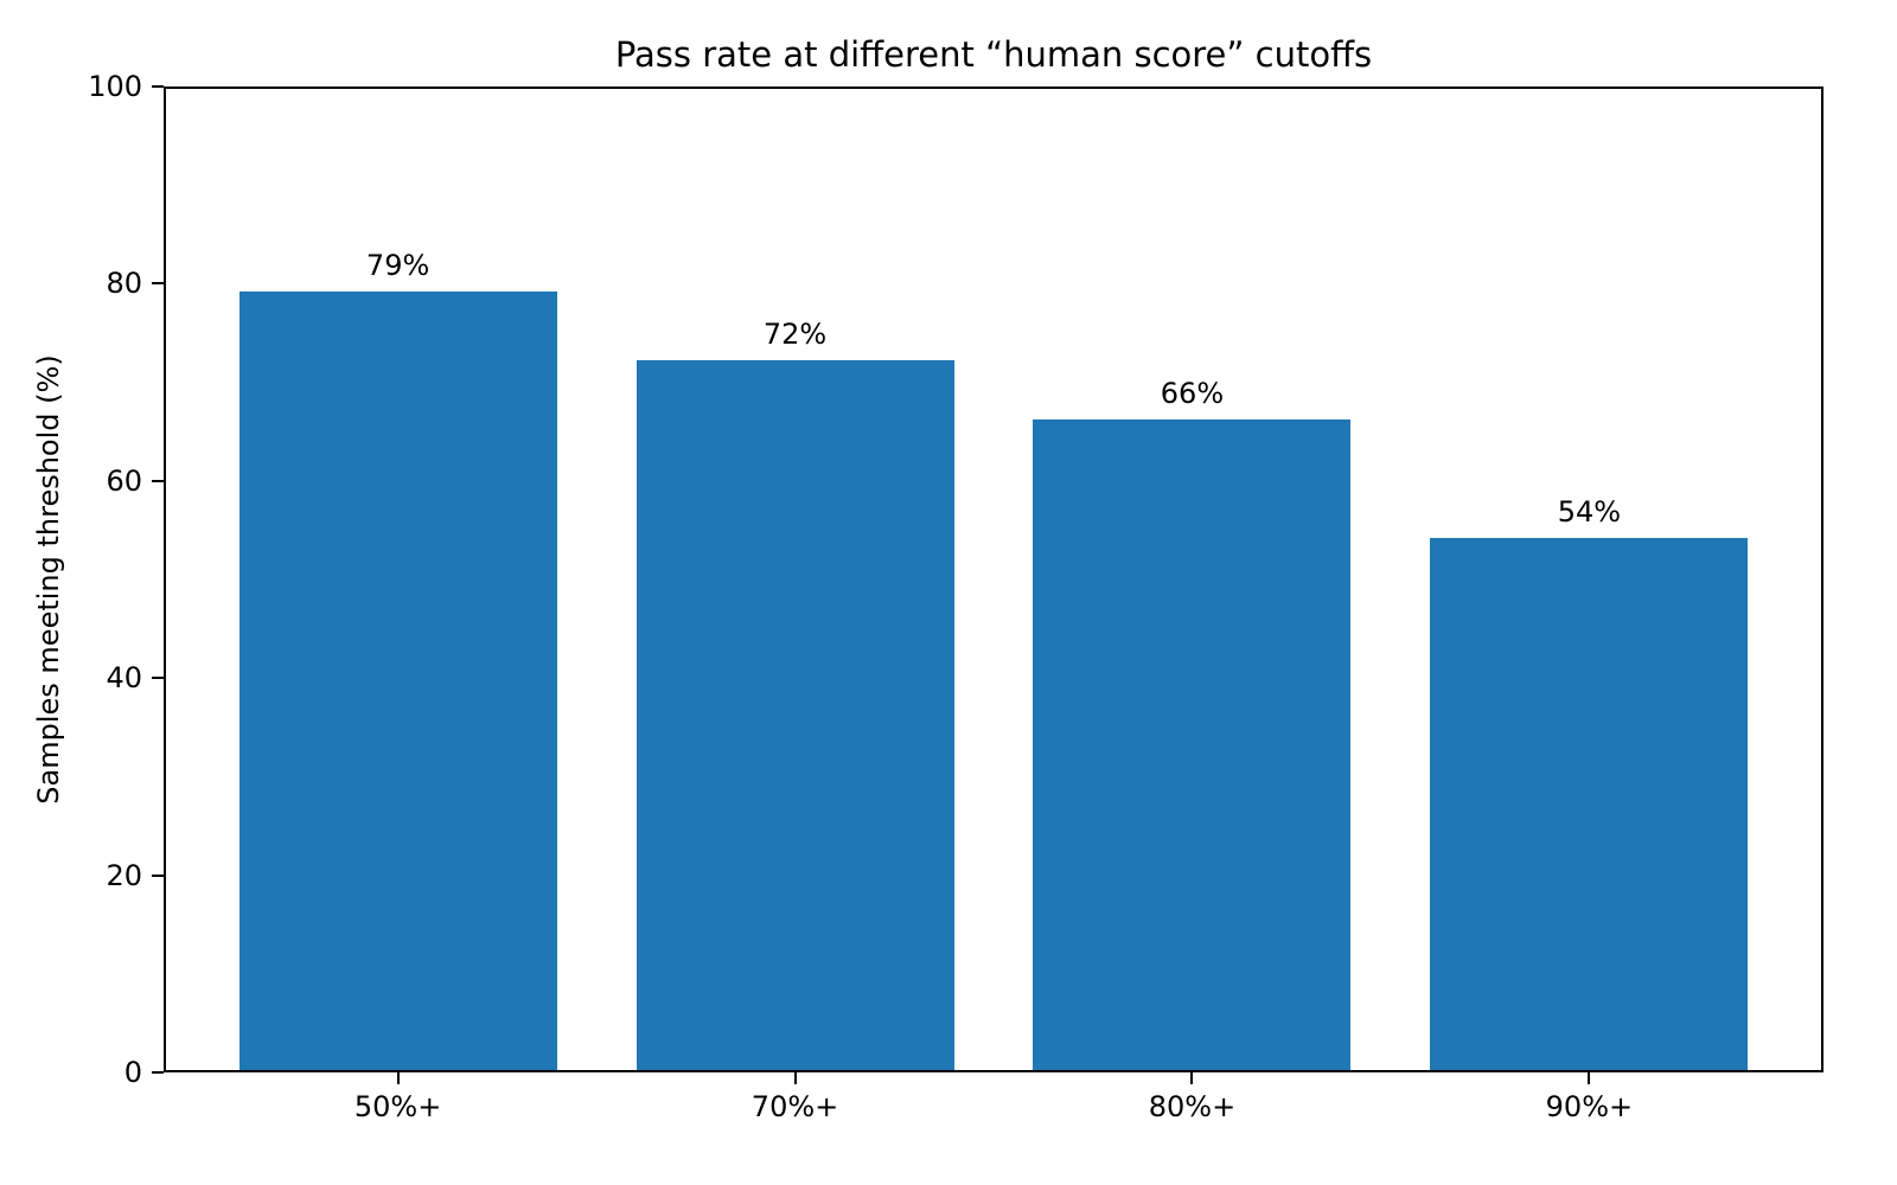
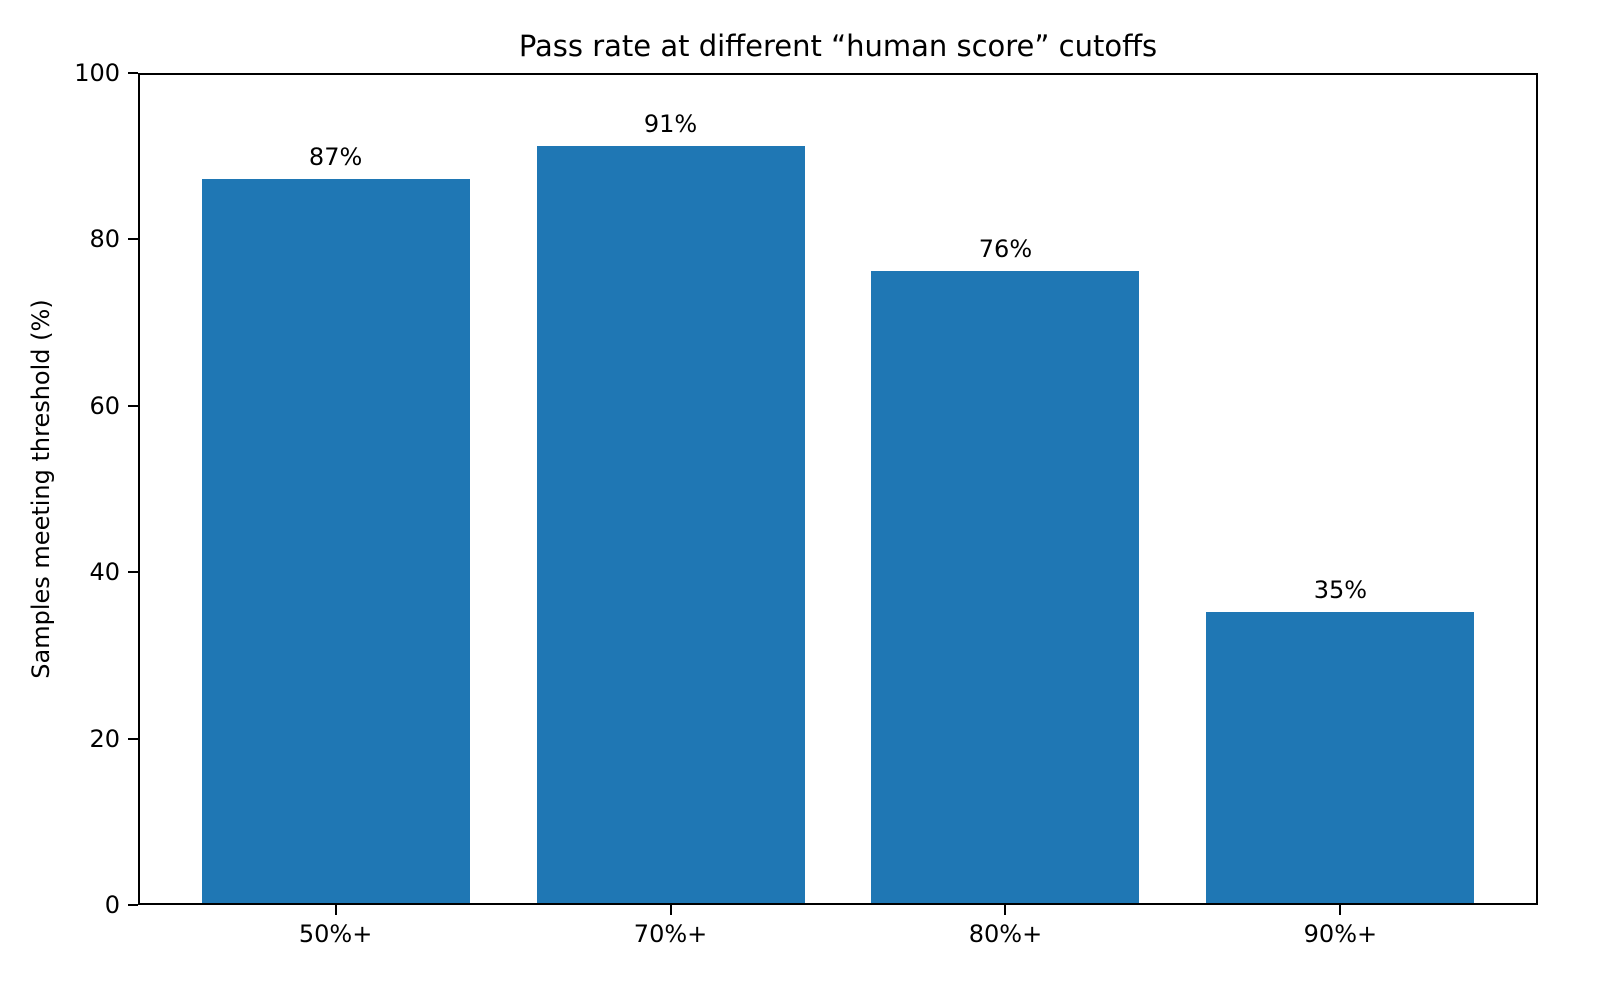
50%+: 79% -> 87%
70%+: 72% -> 91%
80%+: 66% -> 76%
90%+: 54% -> 35%
